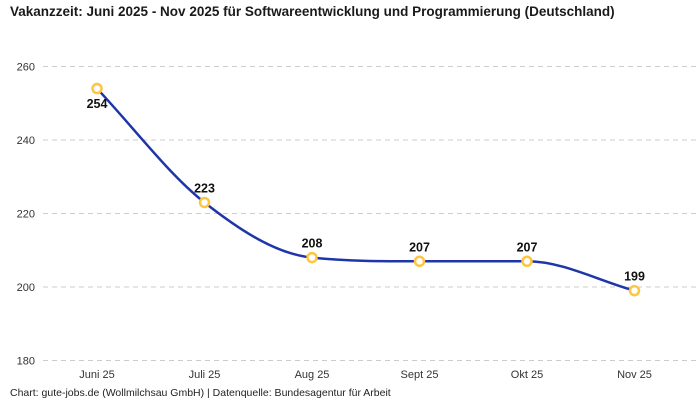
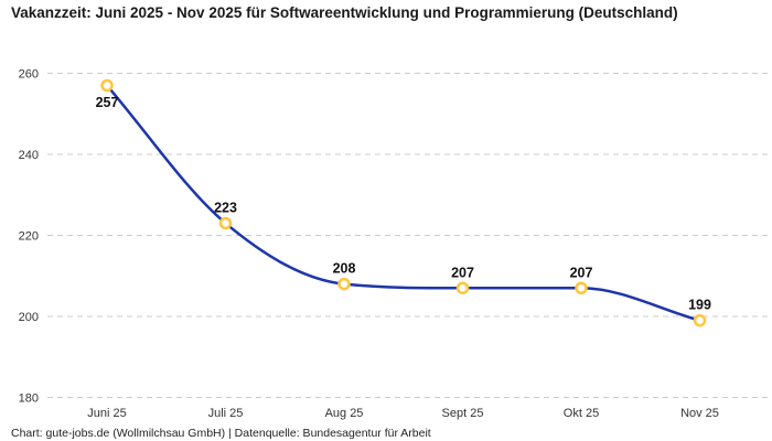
Juni 25: 254 -> 257
